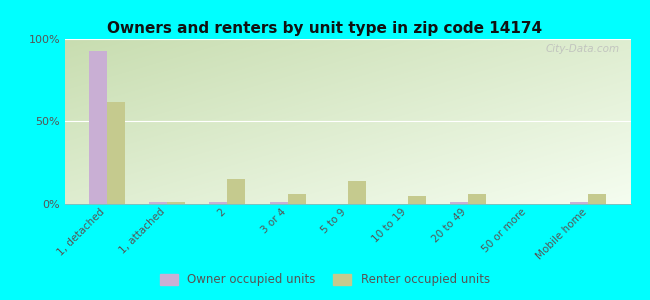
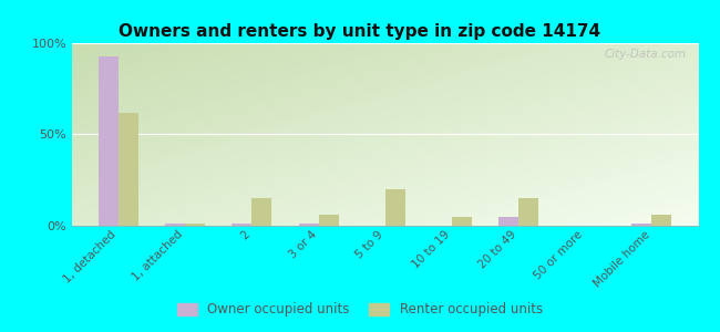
Renter occupied units/5 to 9: 14% -> 20%
Owner occupied units/20 to 49: 1% -> 5%
Renter occupied units/20 to 49: 6% -> 15%
